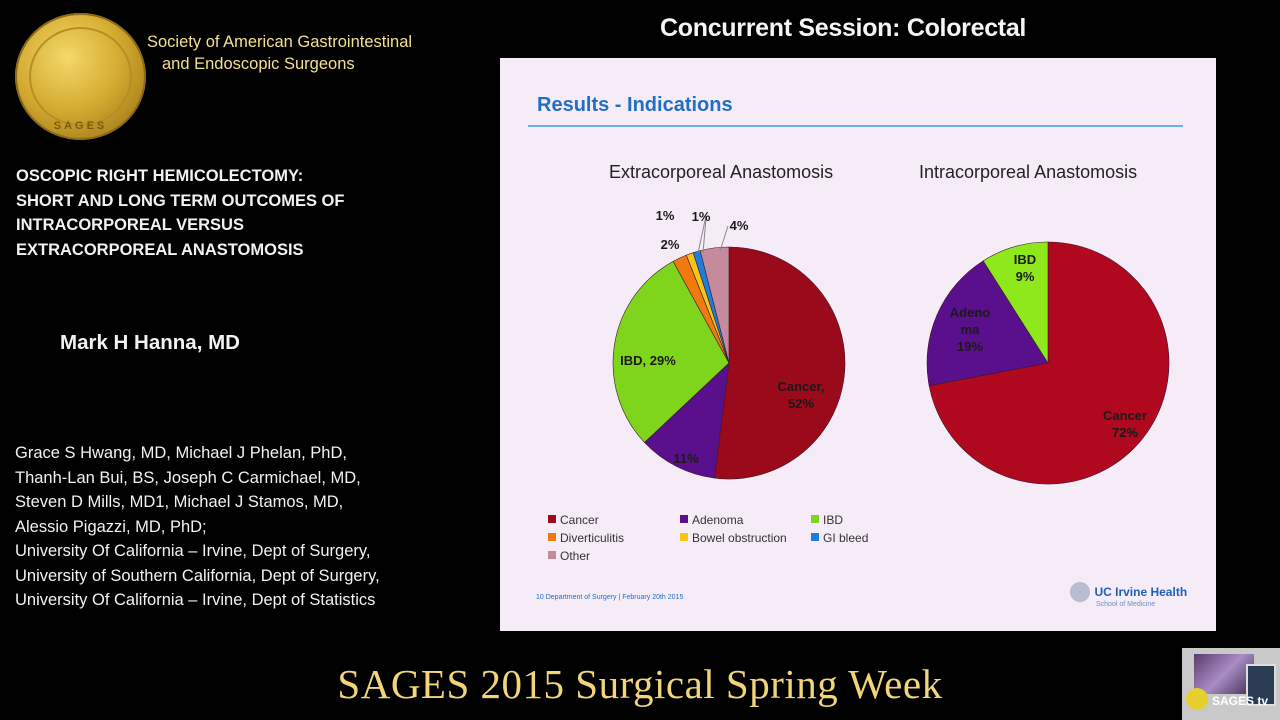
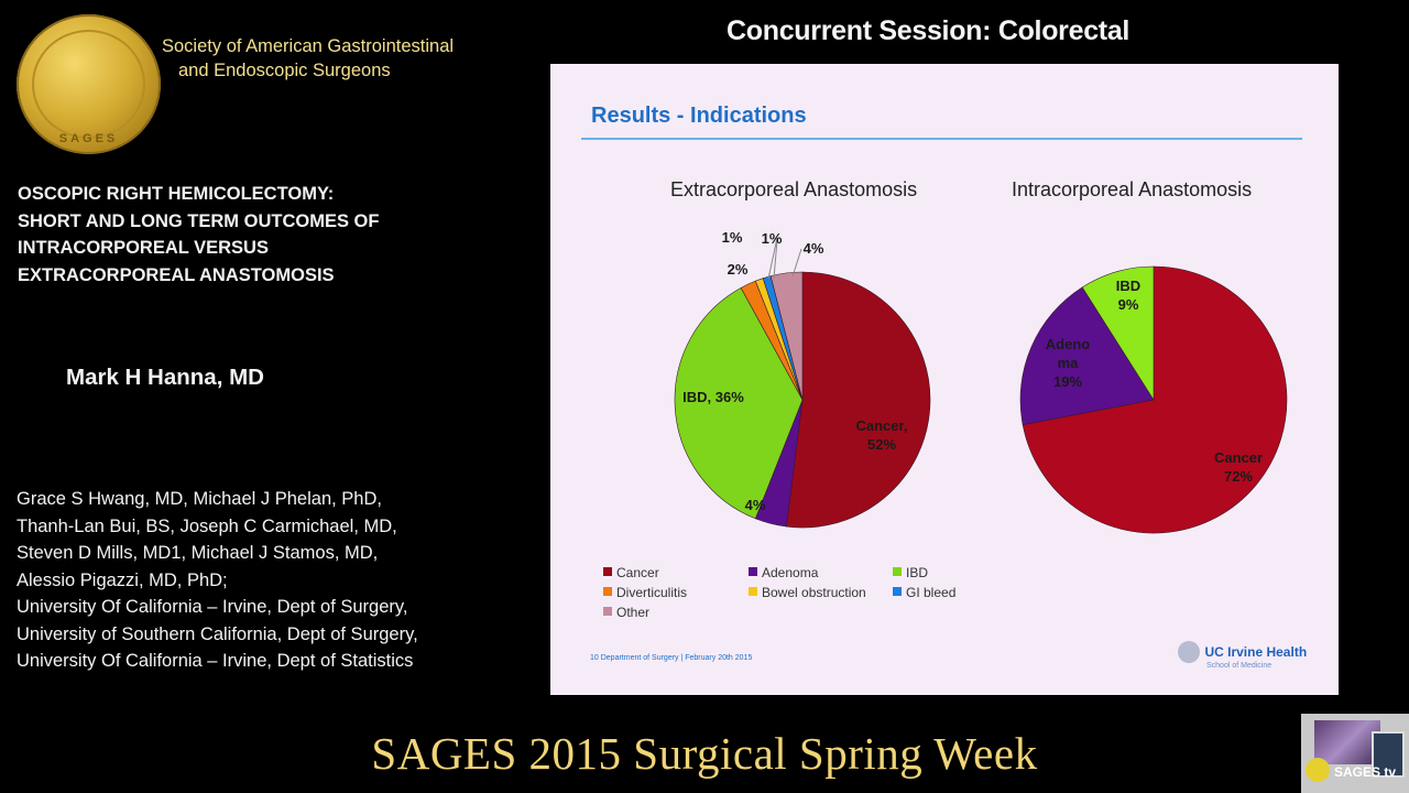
Extracorporeal Anastomosis/Adenoma: 11% -> 4%
Extracorporeal Anastomosis/IBD: 29% -> 36%
